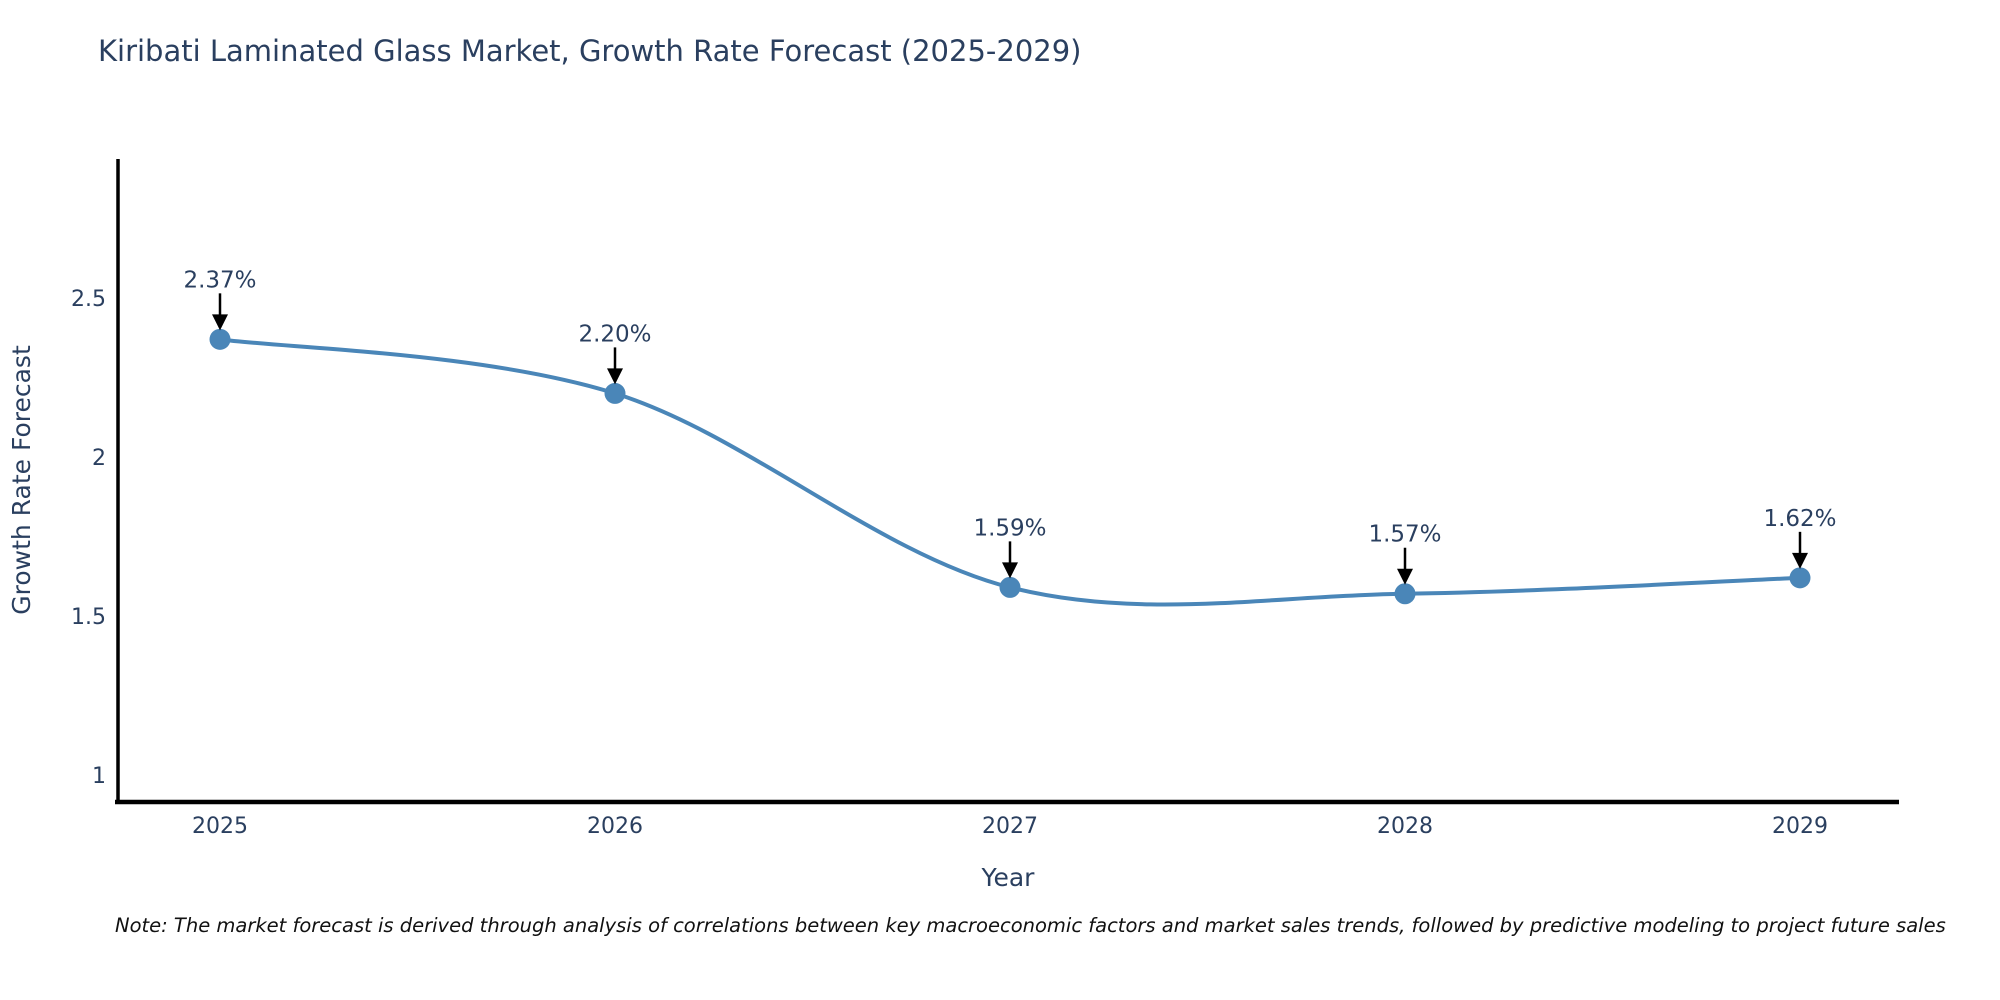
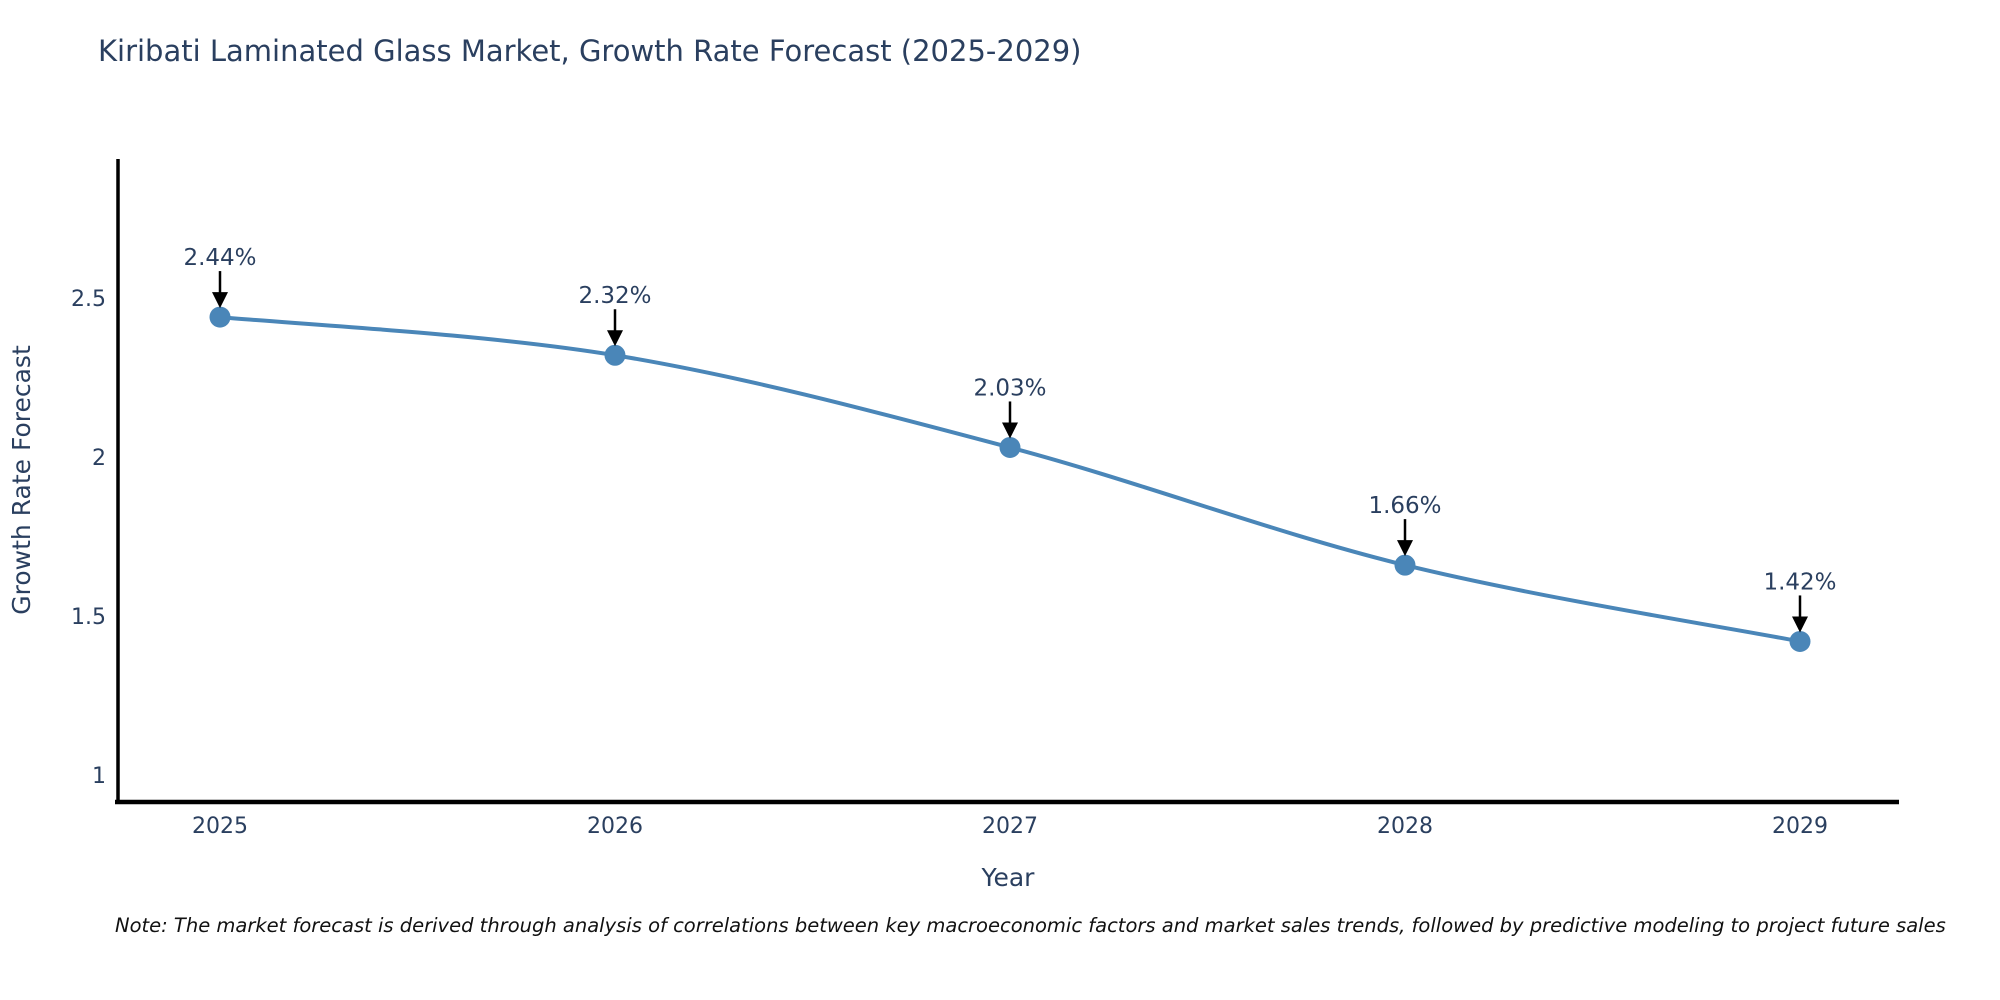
2025: 2.37% -> 2.44%
2026: 2.20% -> 2.32%
2027: 1.59% -> 2.03%
2028: 1.57% -> 1.66%
2029: 1.62% -> 1.42%
